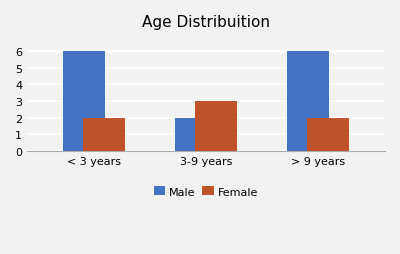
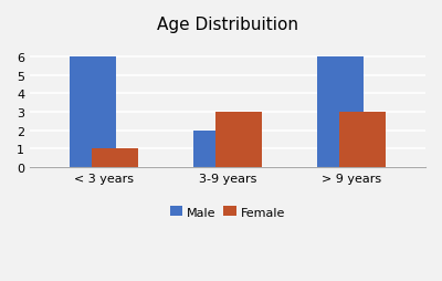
Female/< 3 years: 2 -> 1
Female/> 9 years: 2 -> 3
